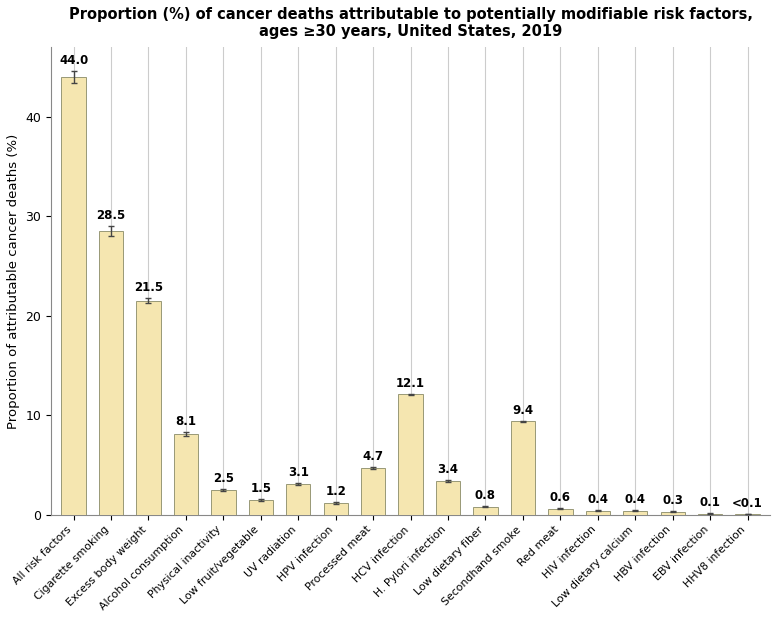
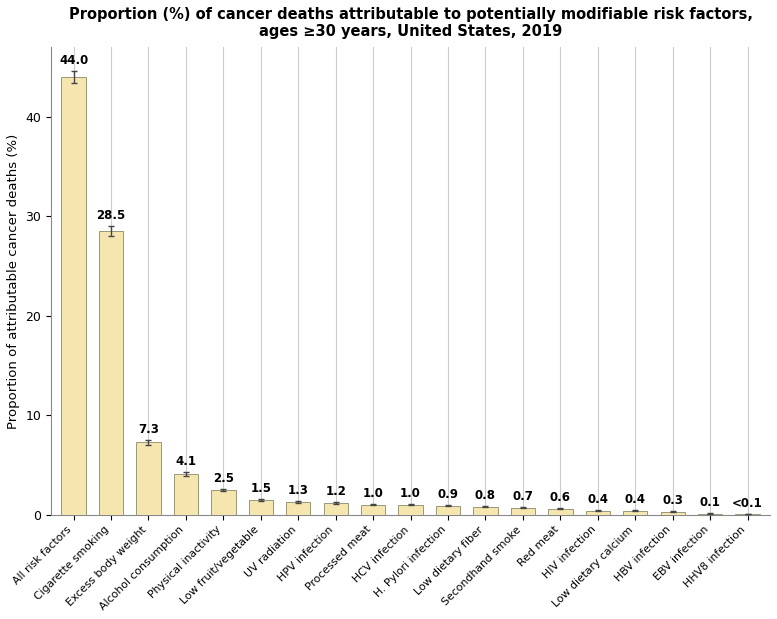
Excess body weight: 21.5 -> 7.3
Alcohol consumption: 8.1 -> 4.1
UV radiation: 3.1 -> 1.3
Processed meat: 4.7 -> 1.0
HCV infection: 12.1 -> 1.0
H. Pylori infection: 3.4 -> 0.9
Secondhand smoke: 9.4 -> 0.7
